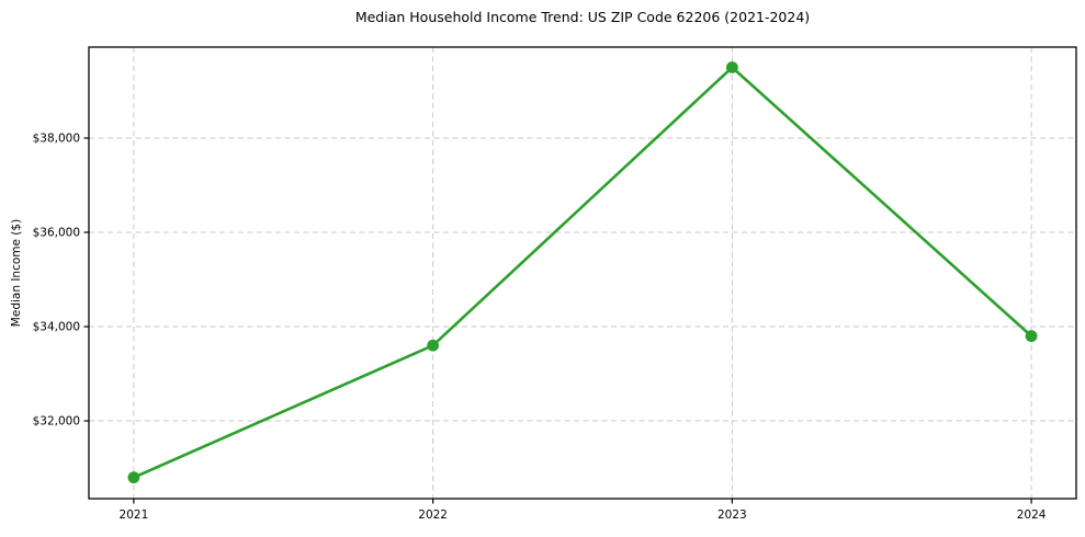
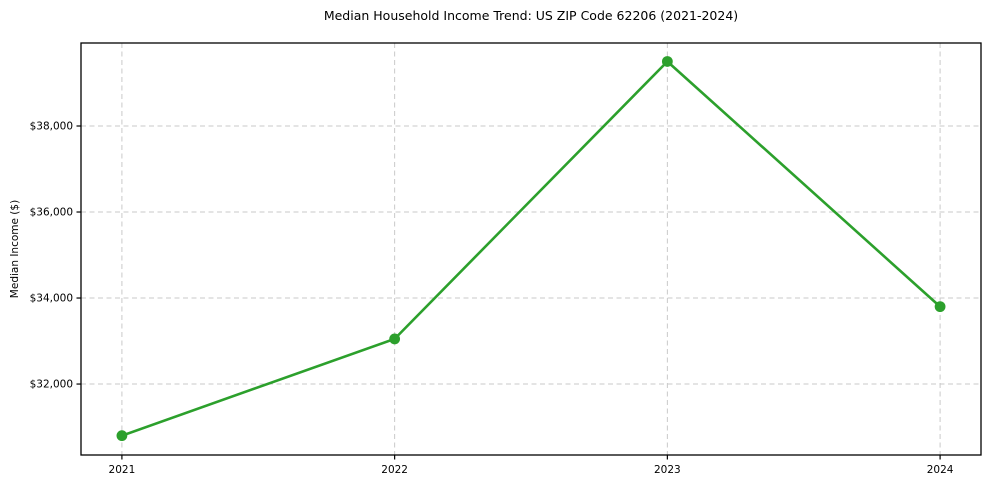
2022: $33600 -> $33000
